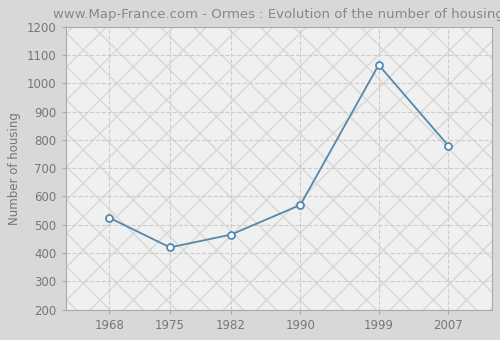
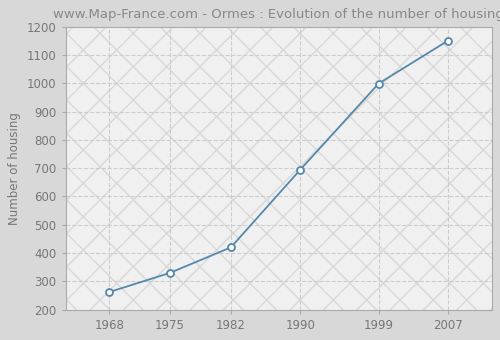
1968: 525 -> 262
1975: 420 -> 330
1982: 465 -> 420
1990: 570 -> 695
1999: 1065 -> 999
2007: 780 -> 1151
